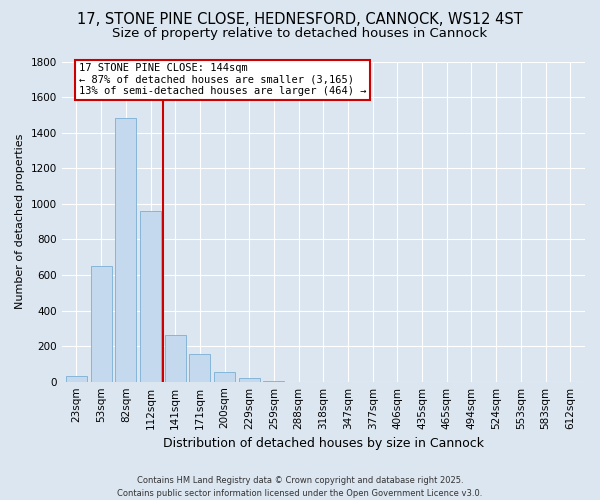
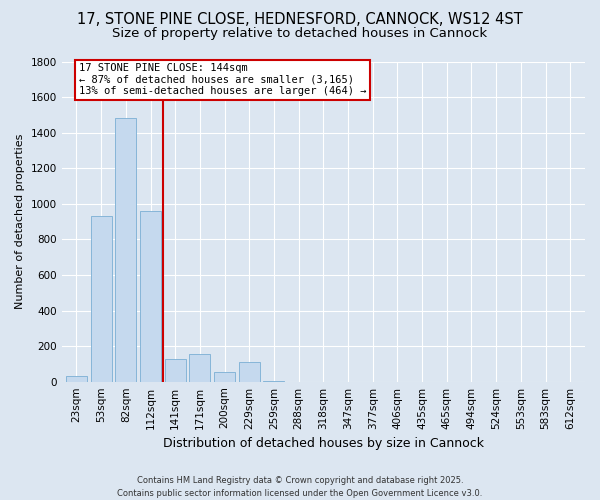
53sqm: 650 -> 930
141sqm: 260 -> 130
229sqm: 20 -> 110
